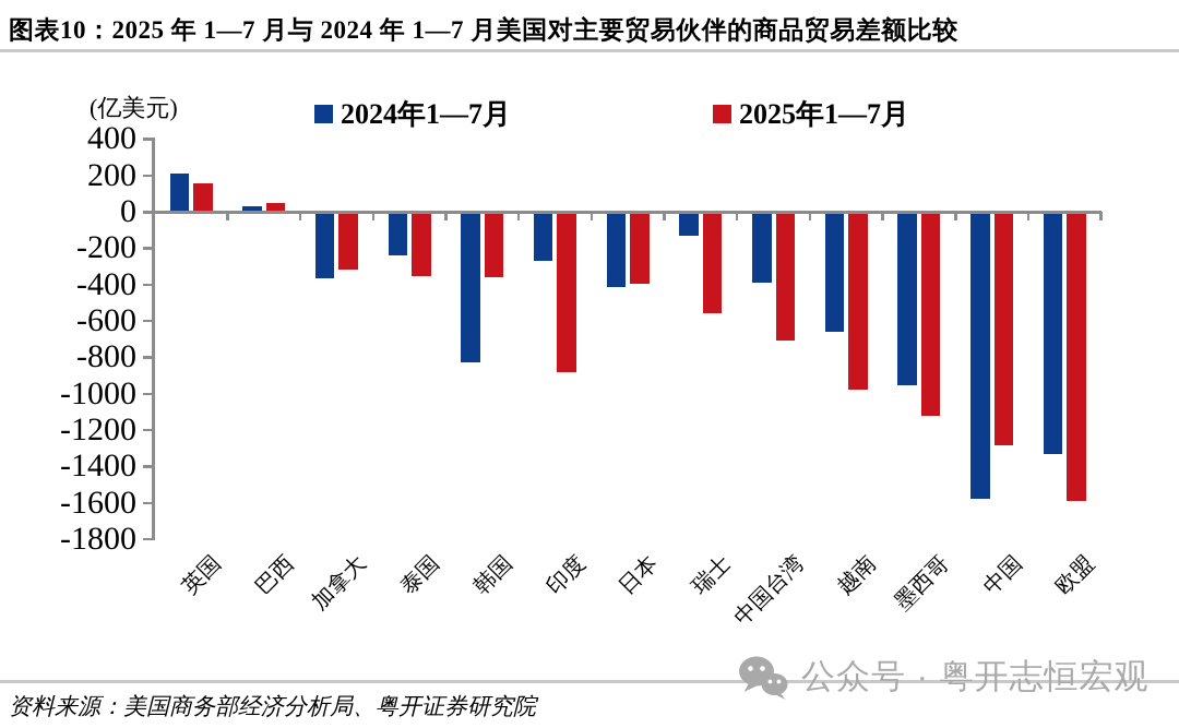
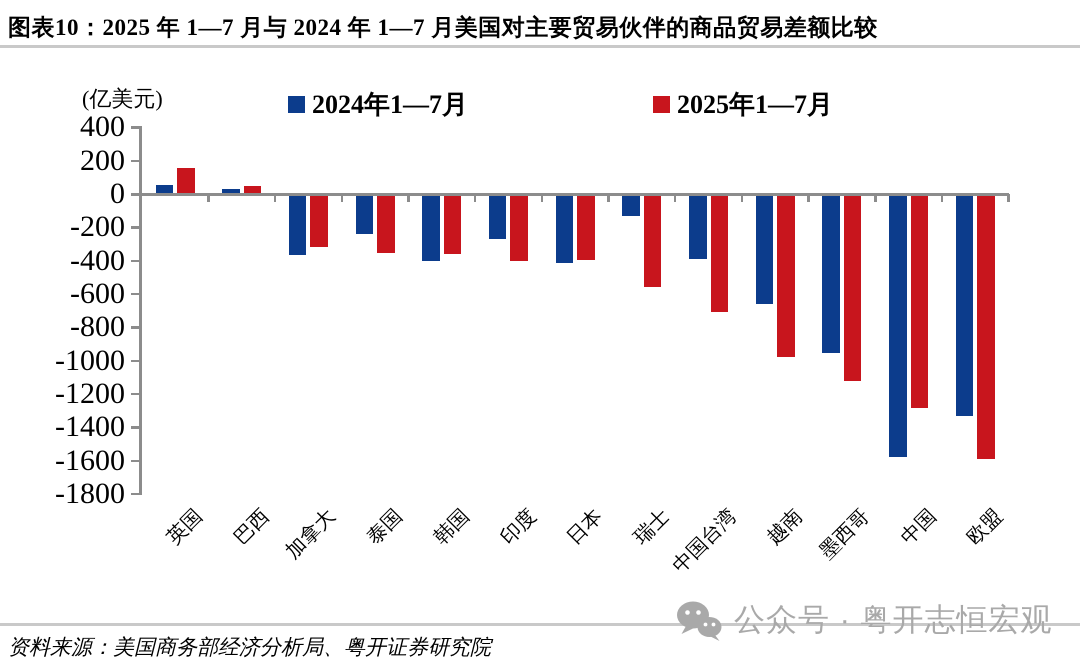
2024年1—7月/英国: 210 -> 50
2024年1—7月/韩国: -830 -> -400
2025年1—7月/印度: -880 -> -400
